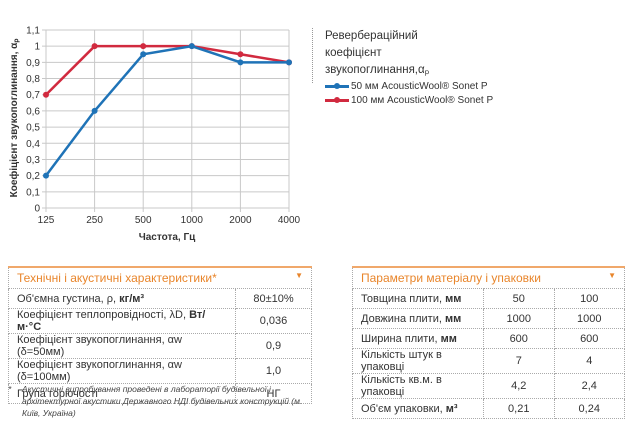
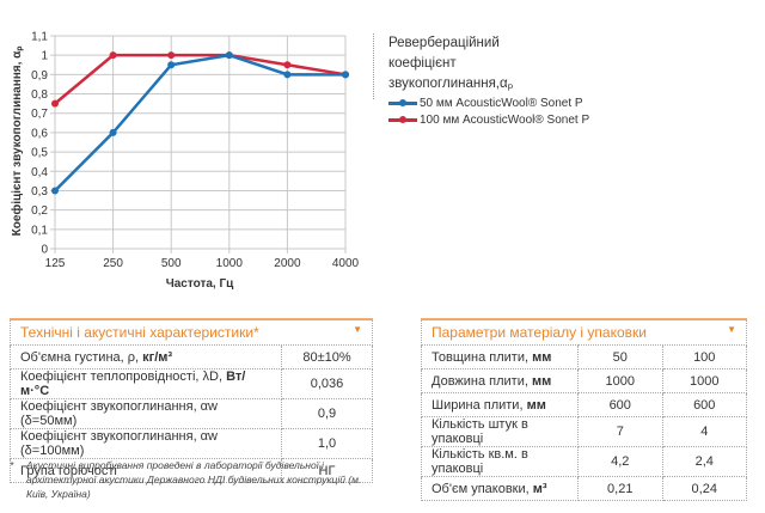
50 мм AcousticWool® Sonet P/125: 0,20 -> 0,30
100 мм AcousticWool® Sonet P/125: 0,70 -> 0,75
